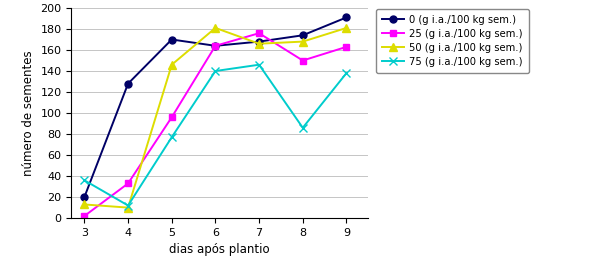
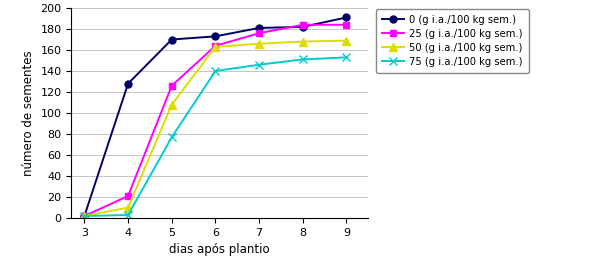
0 (g i.a./100 kg sem.)/3: 20 -> 2
50 (g i.a./100 kg sem.)/3: 13 -> 2
75 (g i.a./100 kg sem.)/3: 36 -> 2
25 (g i.a./100 kg sem.)/4: 33 -> 21
75 (g i.a./100 kg sem.)/4: 12 -> 3
25 (g i.a./100 kg sem.)/5: 96 -> 126
50 (g i.a./100 kg sem.)/5: 146 -> 108
0 (g i.a./100 kg sem.)/6: 164 -> 173
50 (g i.a./100 kg sem.)/6: 181 -> 163
0 (g i.a./100 kg sem.)/7: 168 -> 181
0 (g i.a./100 kg sem.)/8: 174 -> 182
25 (g i.a./100 kg sem.)/8: 150 -> 184
75 (g i.a./100 kg sem.)/8: 86 -> 151
25 (g i.a./100 kg sem.)/9: 163 -> 184
50 (g i.a./100 kg sem.)/9: 181 -> 169
75 (g i.a./100 kg sem.)/9: 138 -> 153
